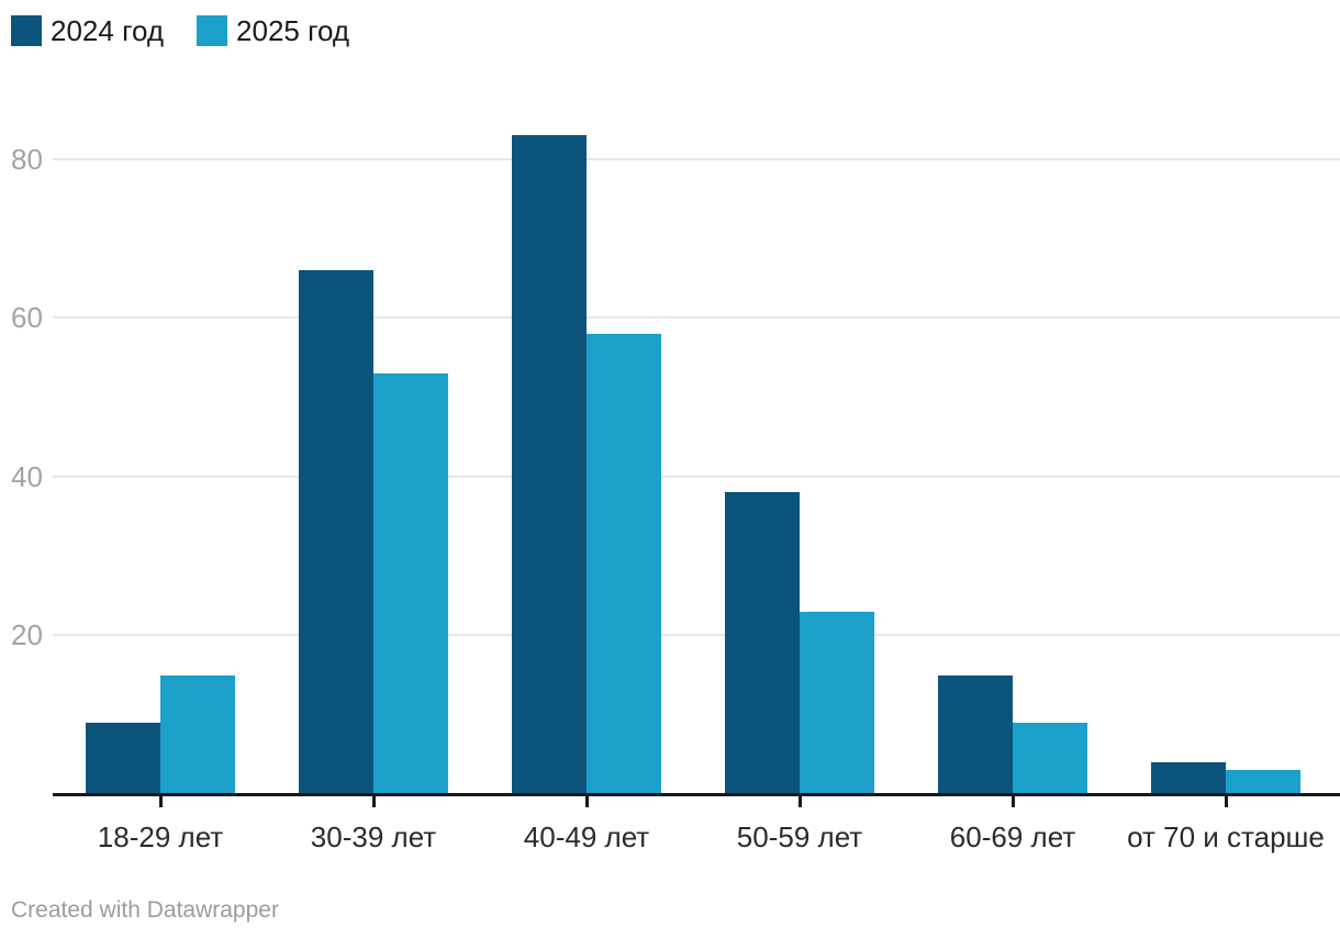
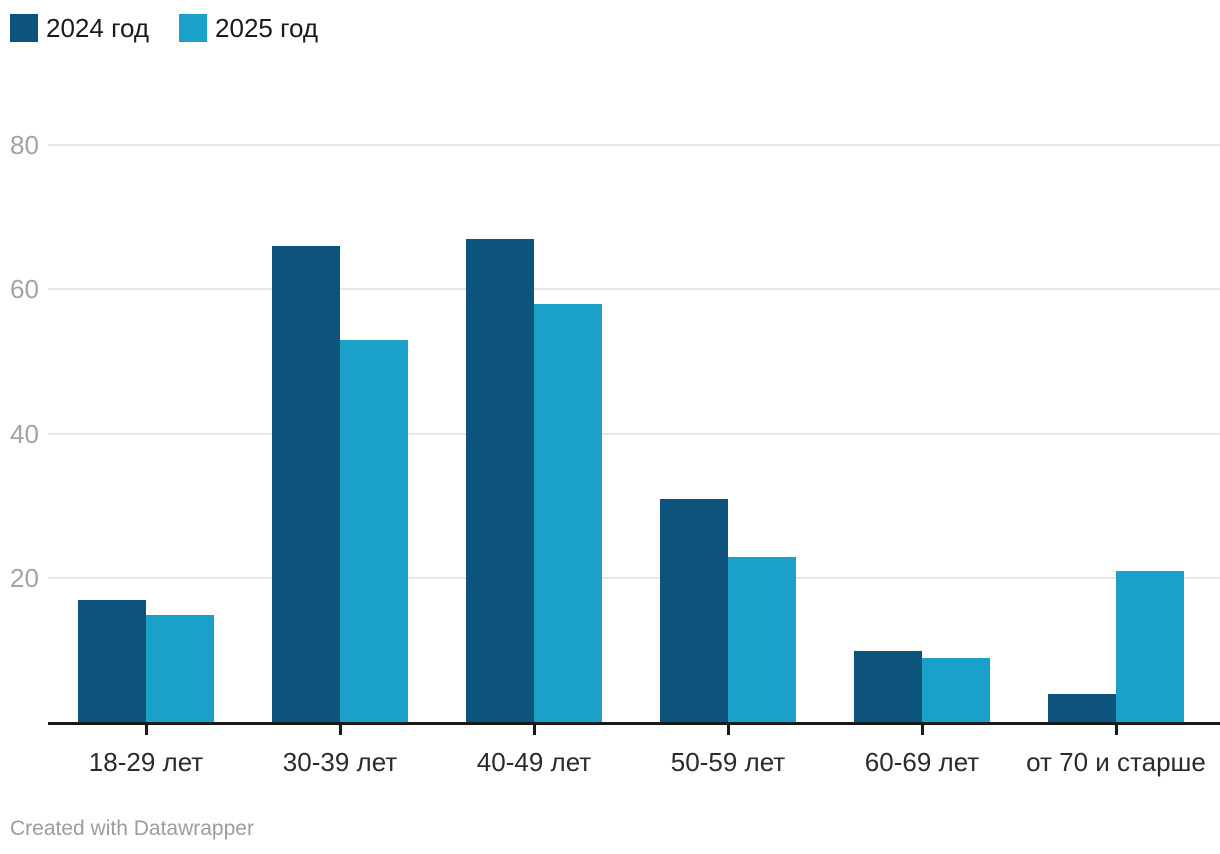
2024 год/18-29 лет: 9 -> 17
2024 год/40-49 лет: 83 -> 67
2024 год/50-59 лет: 38 -> 31
2024 год/60-69 лет: 15 -> 10
2025 год/от 70 и старше: 3 -> 21
